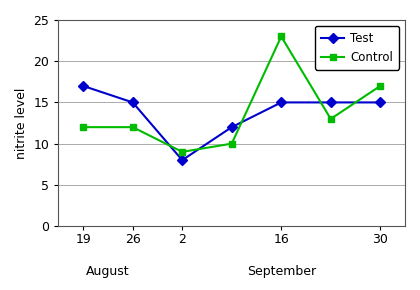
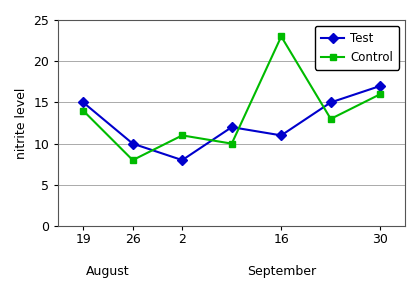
Test/19: 17 -> 15
Control/19: 12 -> 14
Test/26: 15 -> 10
Control/26: 12 -> 8
Control/2: 9 -> 11
Test/16: 15 -> 11
Test/30: 15 -> 17
Control/30: 17 -> 16
